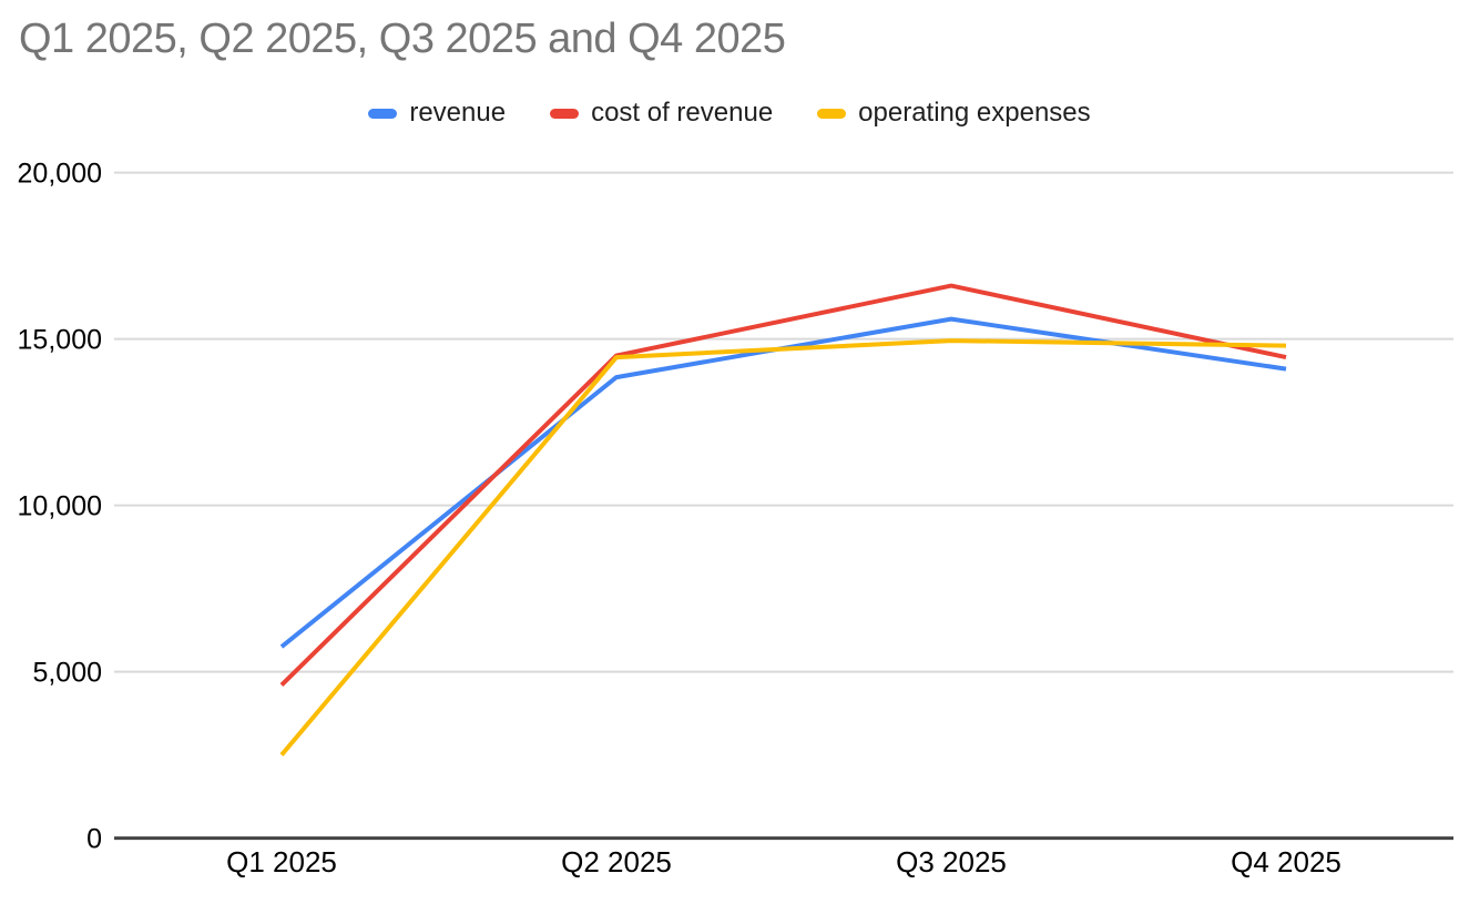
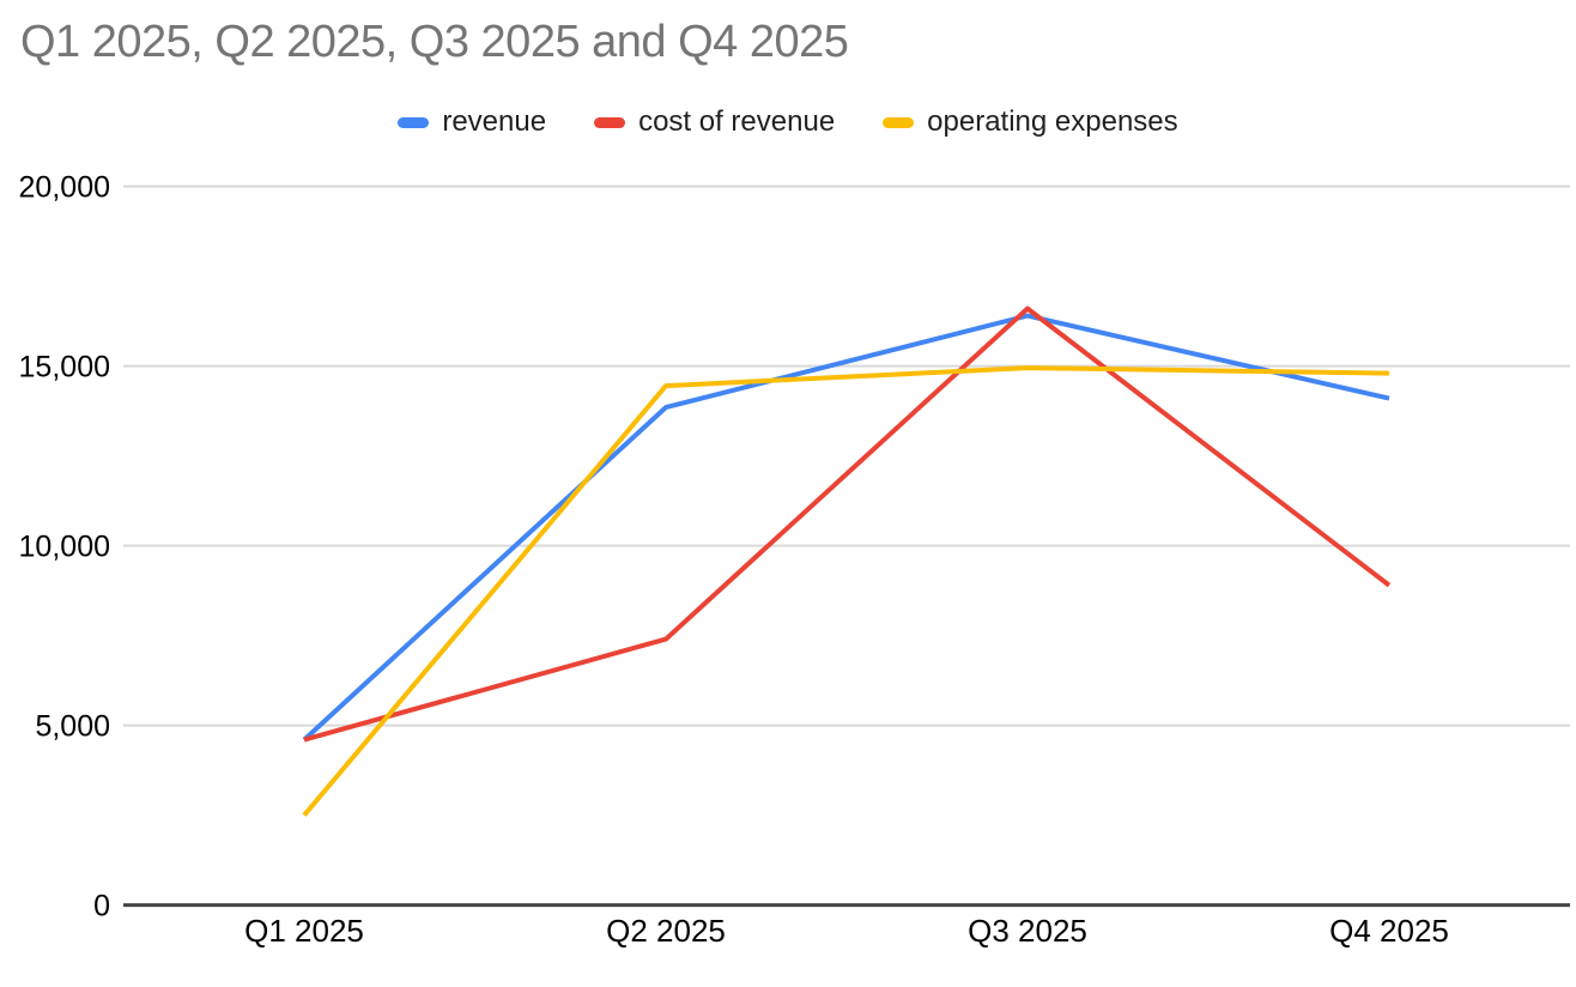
revenue/Q1 2025: 5800 -> 4600
cost of revenue/Q2 2025: 14500 -> 7400
revenue/Q3 2025: 15600 -> 16400
cost of revenue/Q4 2025: 14400 -> 8900
